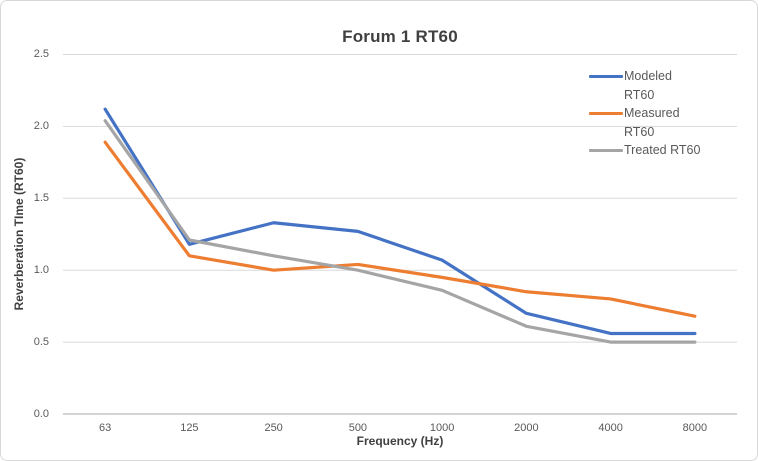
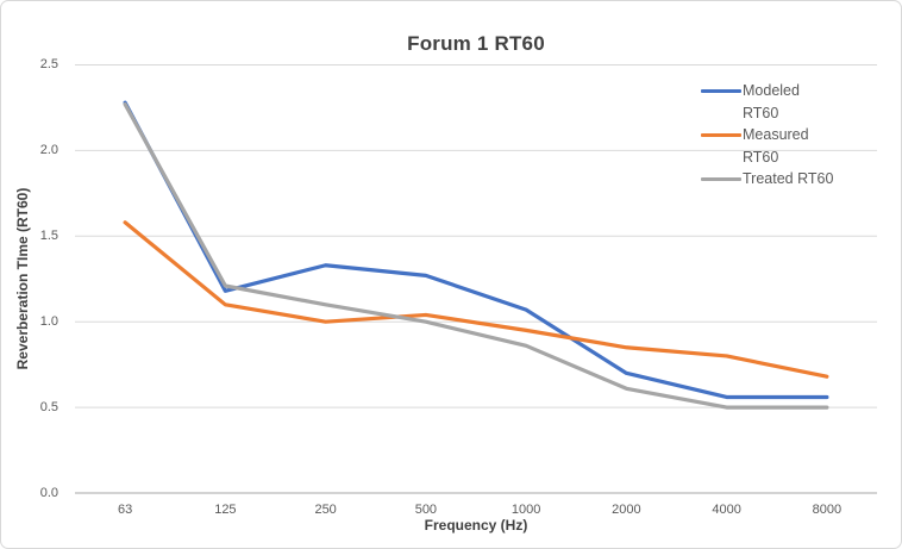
Modeled RT60/63: 2.12 -> 2.28
Measured RT60/63: 1.89 -> 1.58
Treated RT60/63: 2.04 -> 2.27
